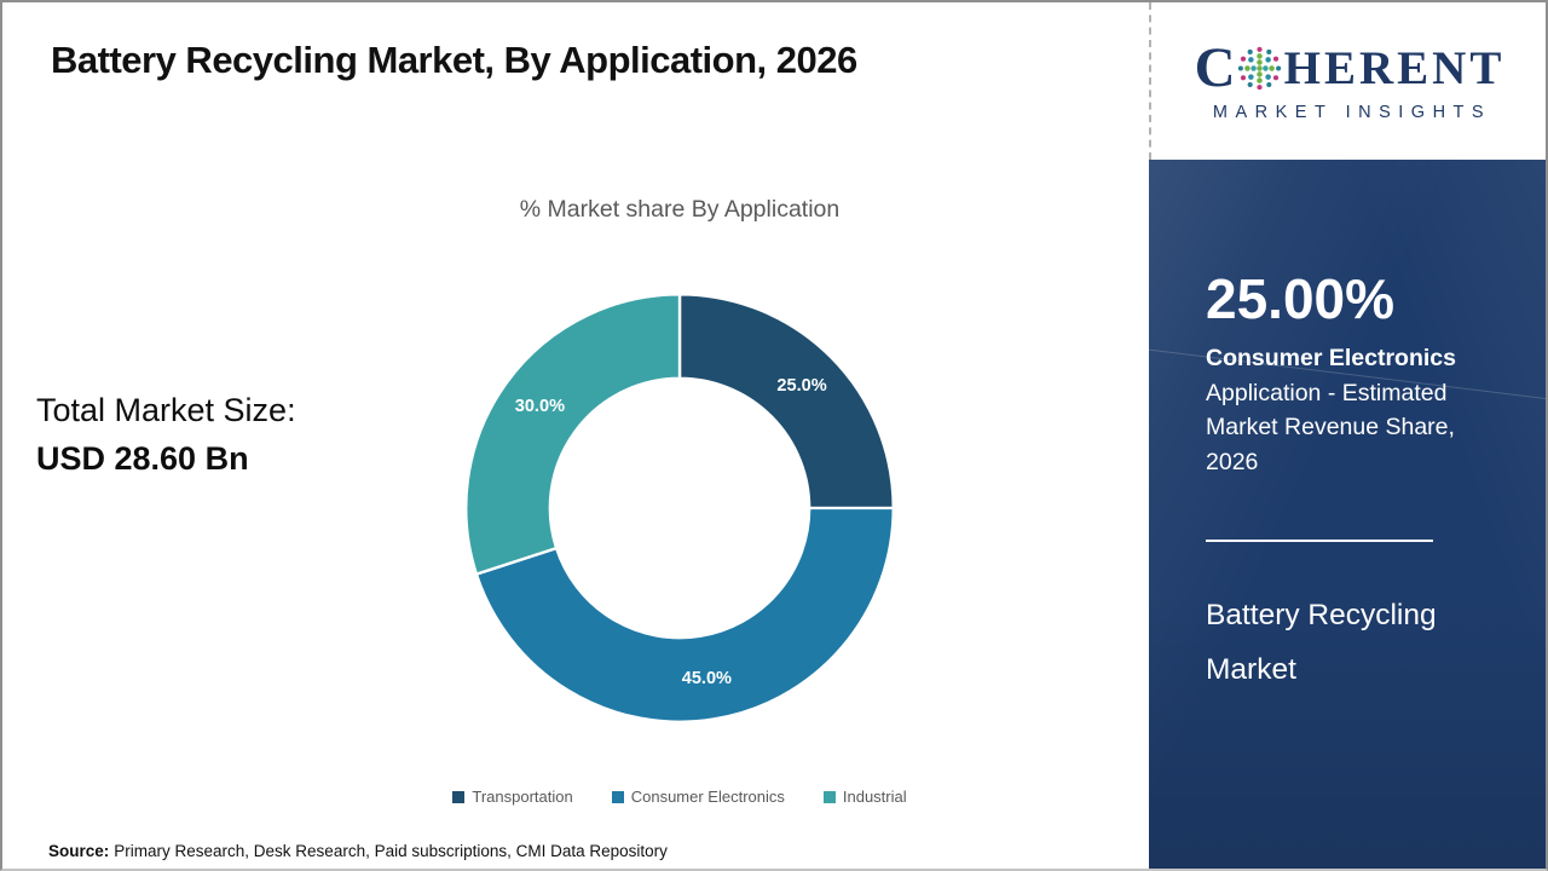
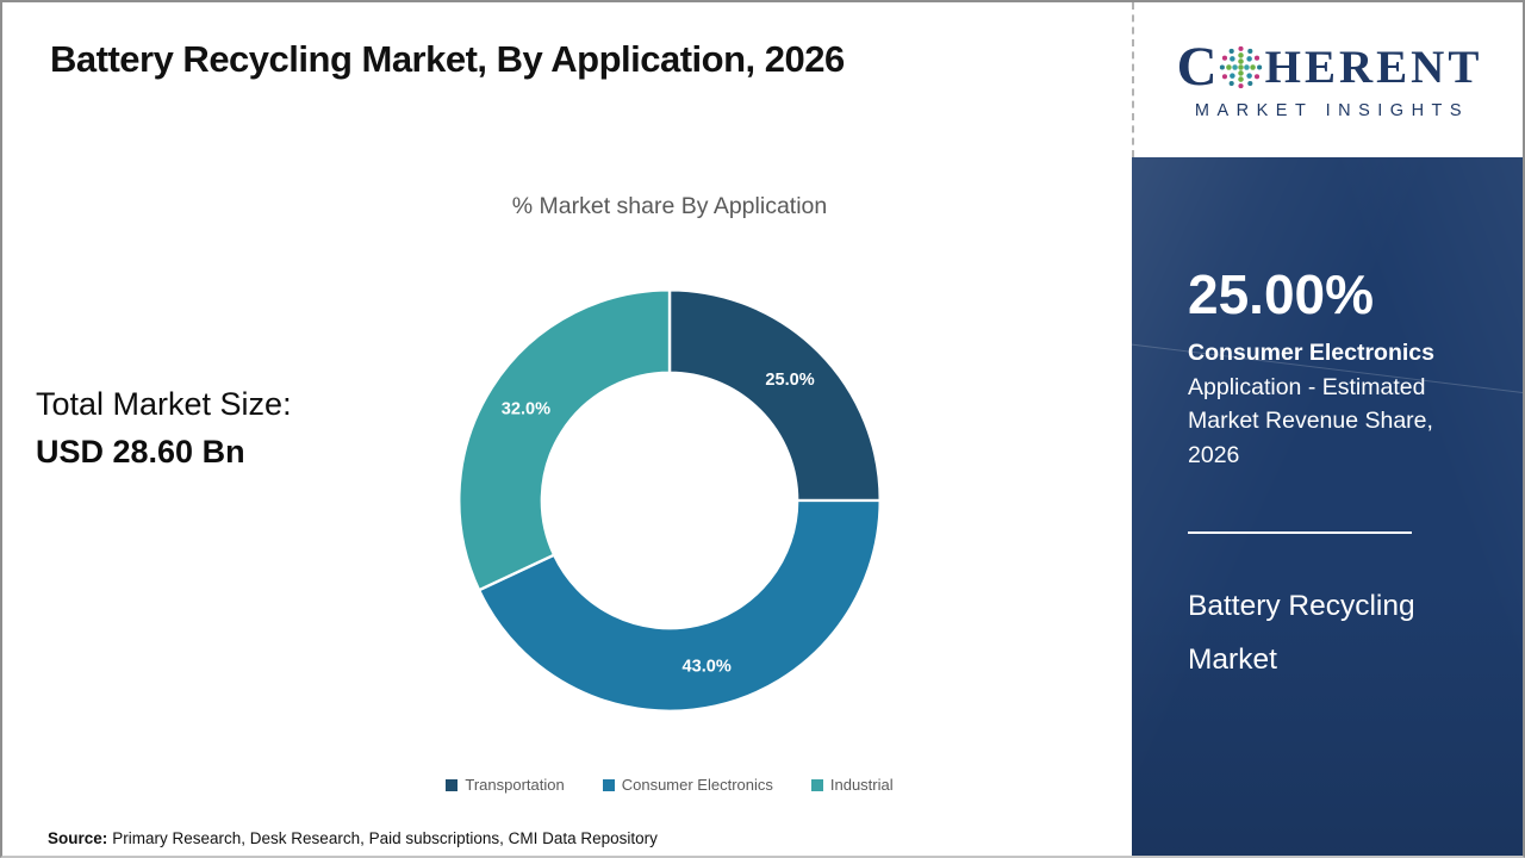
Consumer Electronics: 45.0% -> 43.0%
Industrial: 30.0% -> 32.0%
